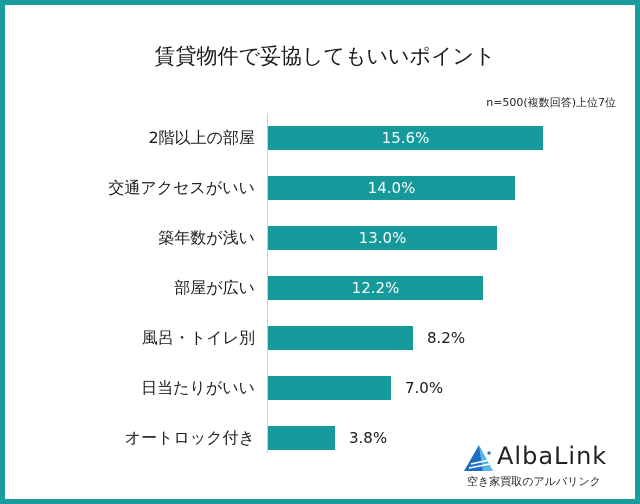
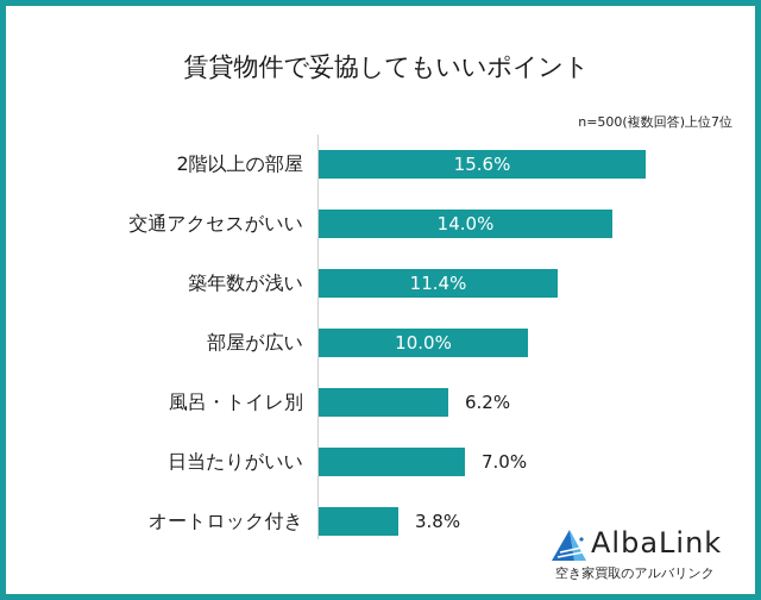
築年数が浅い: 13.0% -> 11.4%
部屋が広い: 12.2% -> 10.0%
風呂・トイレ別: 8.2% -> 6.2%
